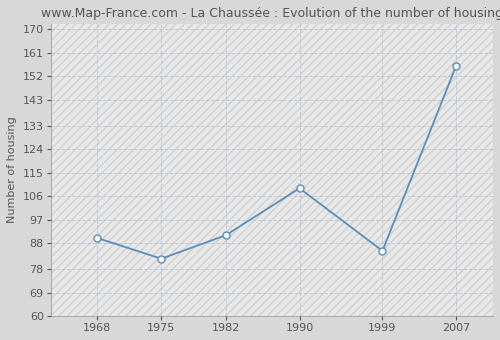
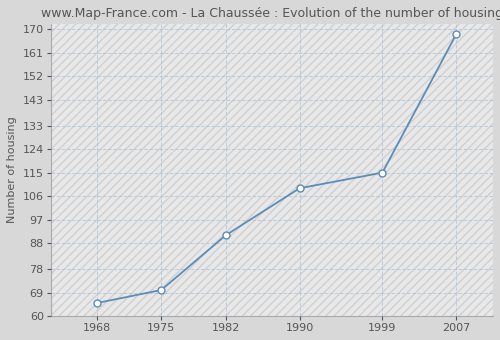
1968: 90 -> 65
1975: 82 -> 70
1999: 85 -> 115
2007: 156 -> 168
